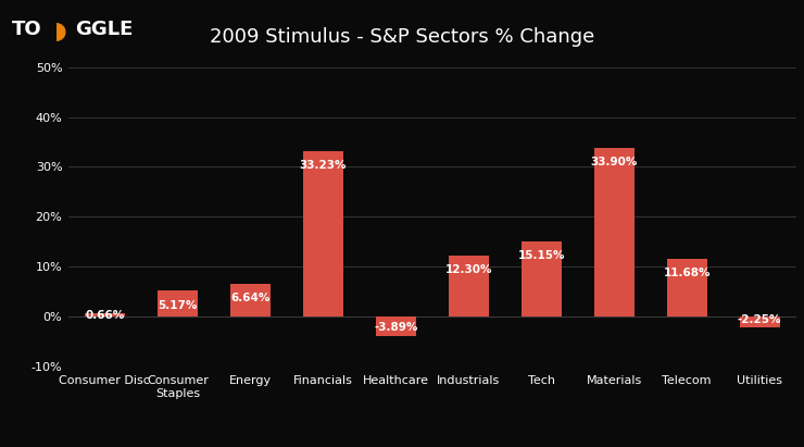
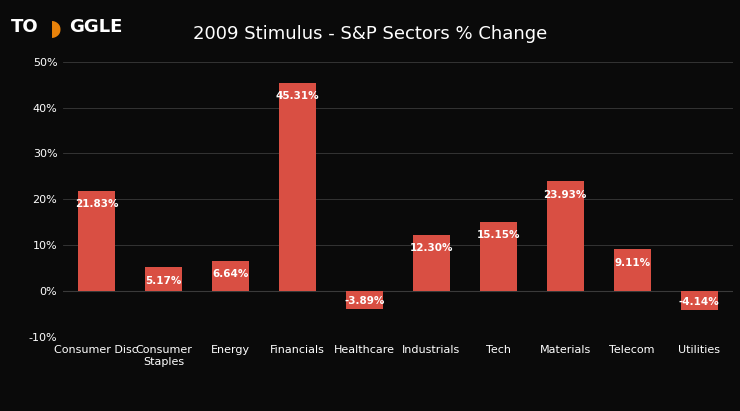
Consumer Disc: 0.66% -> 21.83%
Financials: 33.23% -> 45.31%
Materials: 33.90% -> 23.93%
Telecom: 11.68% -> 9.11%
Utilities: -2.25% -> -4.14%
